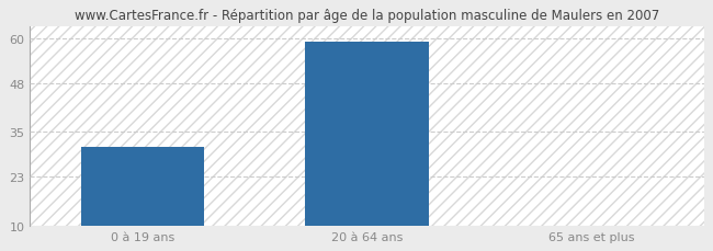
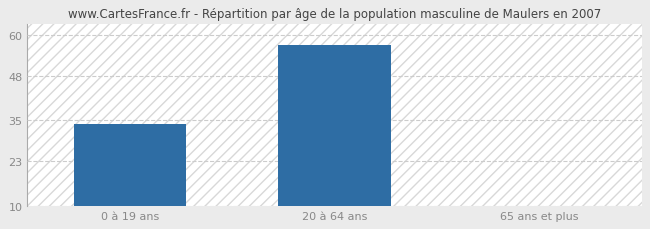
0 à 19 ans: 31 -> 34
20 à 64 ans: 59 -> 57
